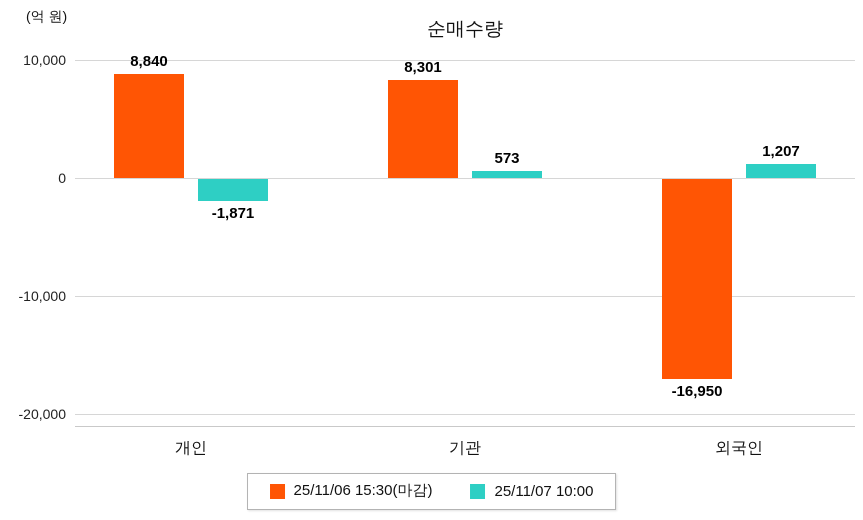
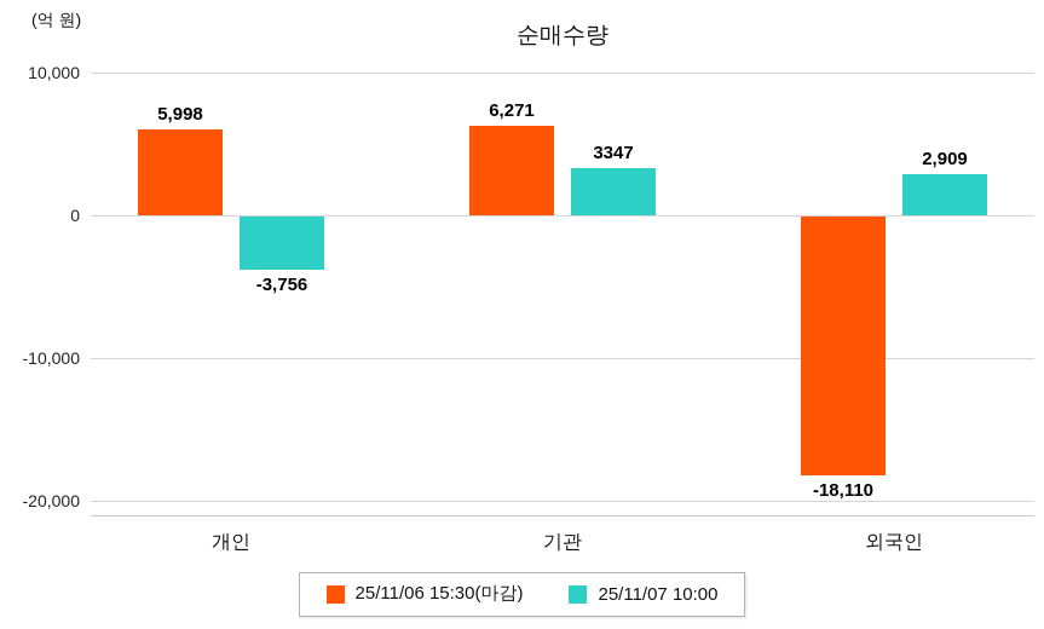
25/11/06 15:30(마감)/개인: 8,840 -> 5,998
25/11/07 10:00/개인: -1,871 -> -3,756
25/11/06 15:30(마감)/기관: 8,301 -> 6,271
25/11/07 10:00/기관: 573 -> 3347
25/11/06 15:30(마감)/외국인: -16,950 -> -18,110
25/11/07 10:00/외국인: 1,207 -> 2,909
